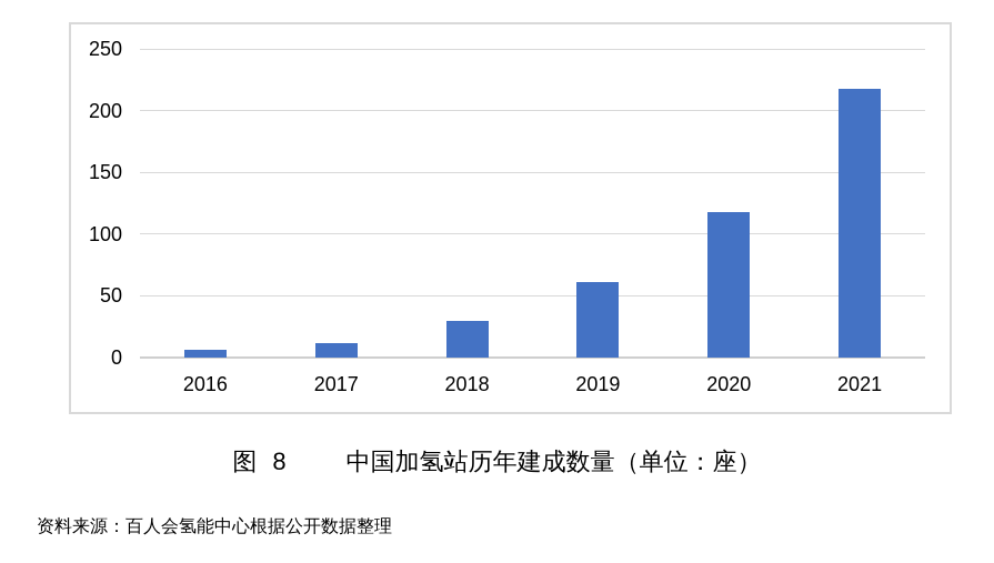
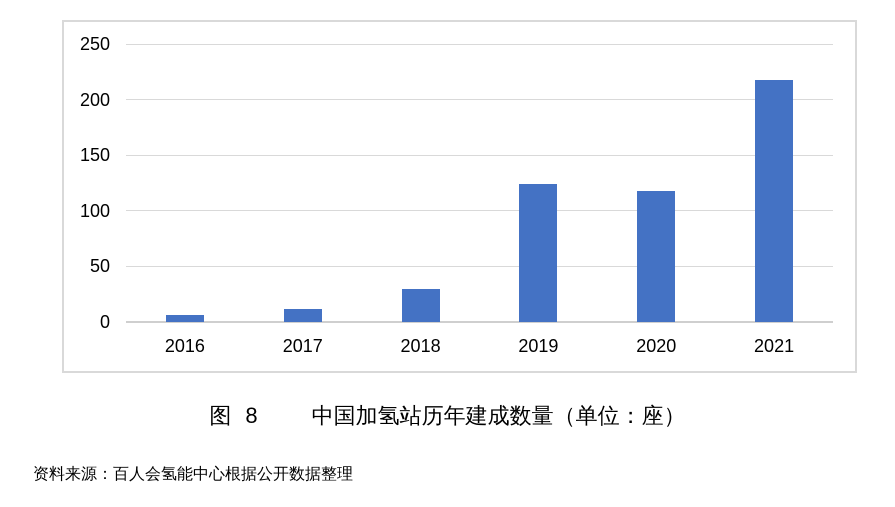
2019: 61 -> 124
